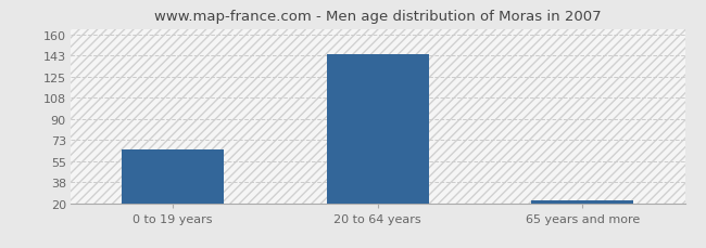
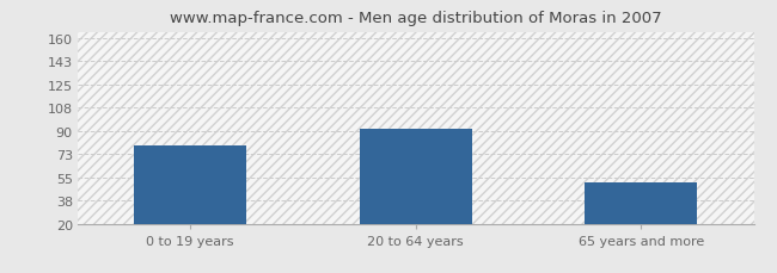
0 to 19 years: 65 -> 79
20 to 64 years: 144 -> 92
65 years and more: 22 -> 51
